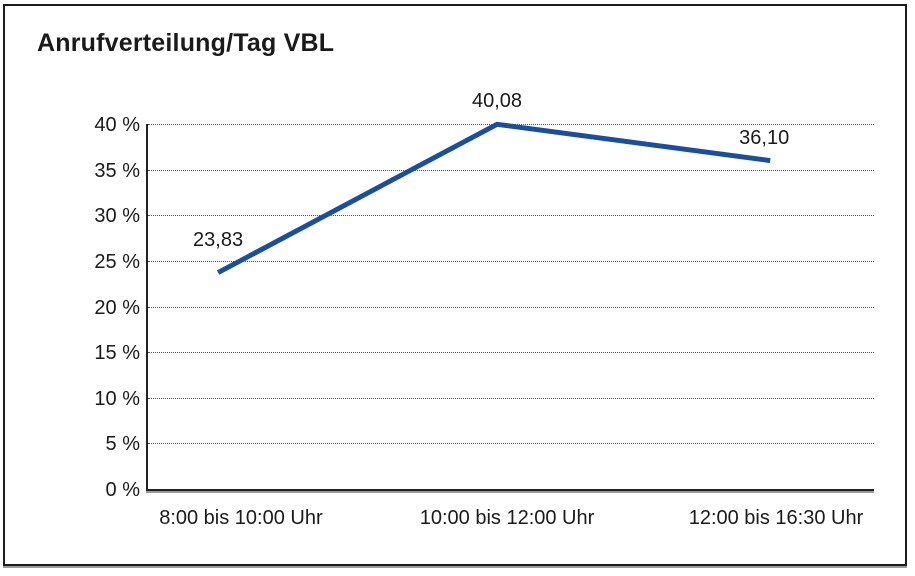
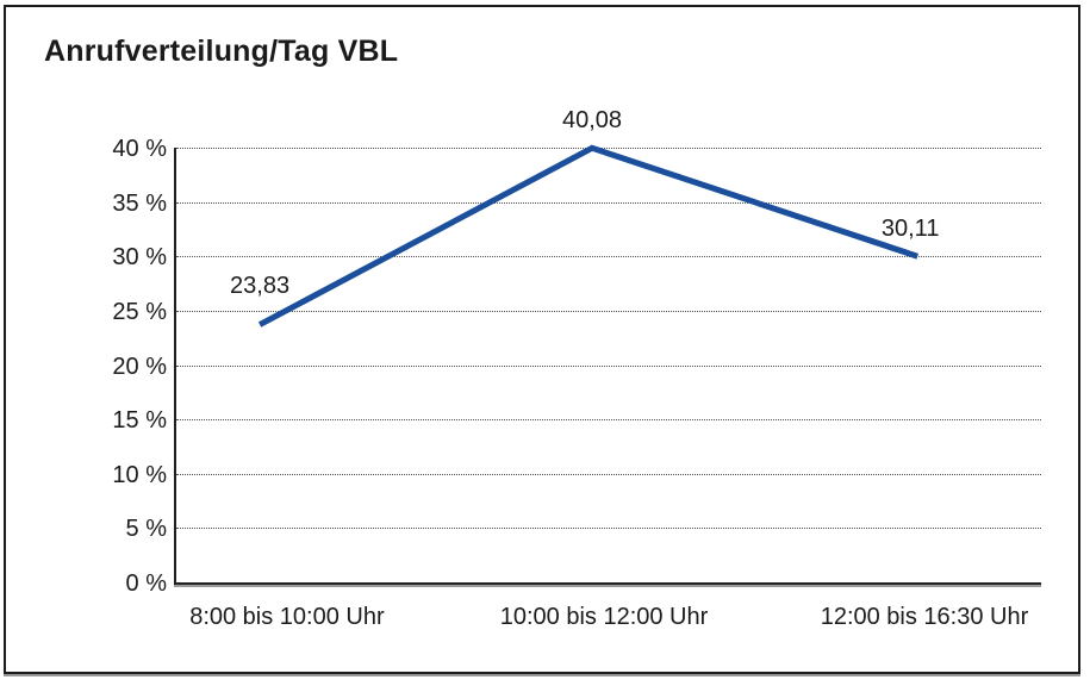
12:00 bis 16:30 Uhr: 36,10 -> 30,11
